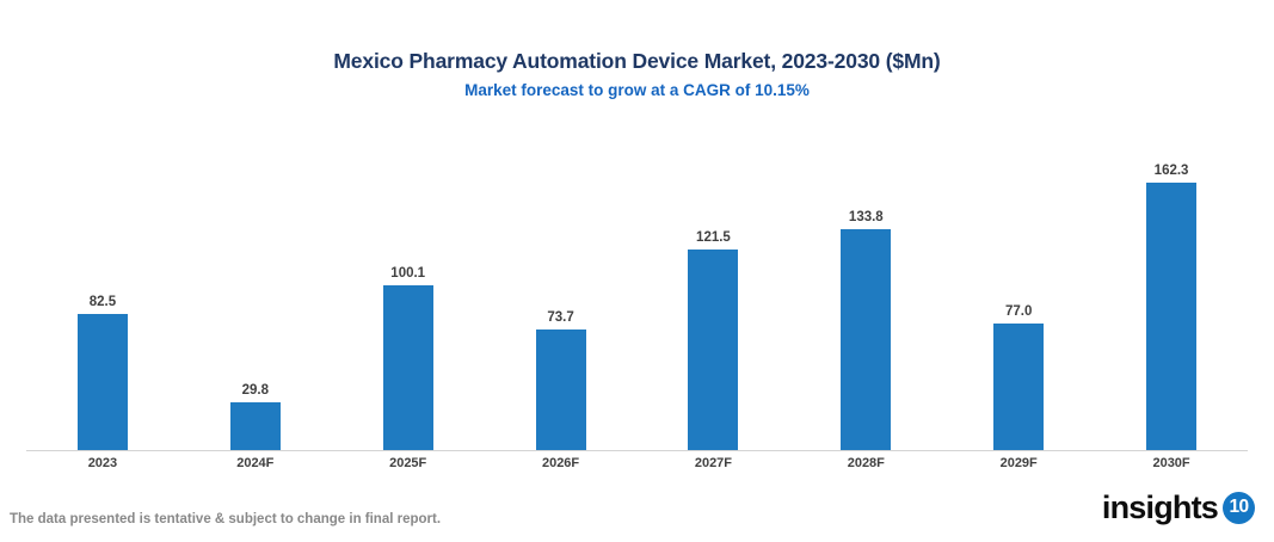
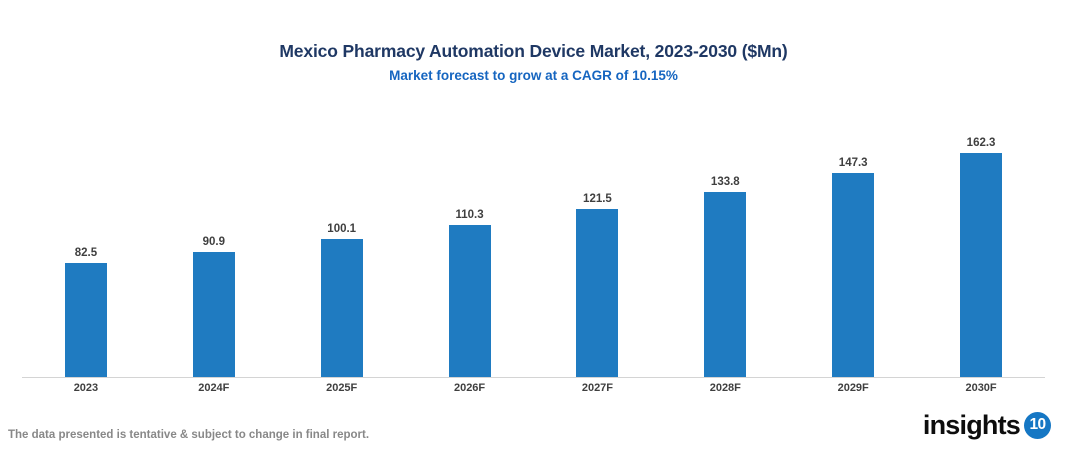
2024F: 29.8 -> 90.9
2026F: 73.7 -> 110.3
2029F: 77.0 -> 147.3
